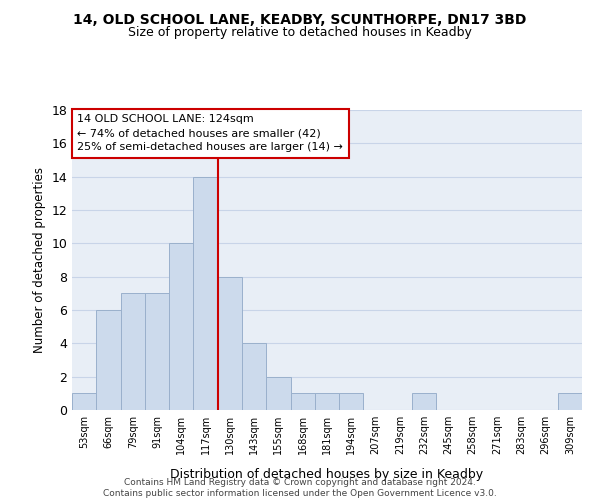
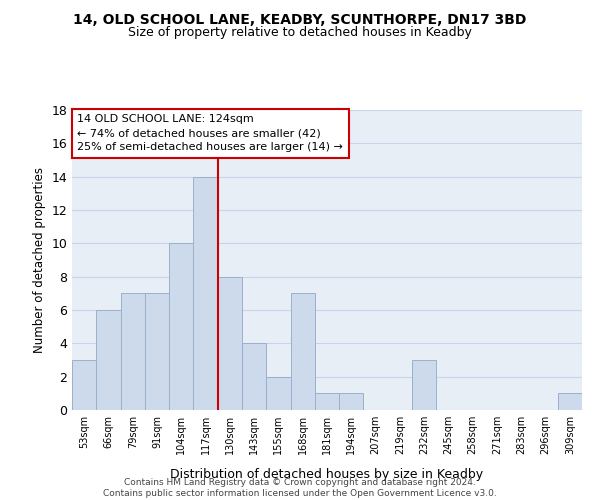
53sqm: 1 -> 3
168sqm: 1 -> 7
232sqm: 1 -> 3
